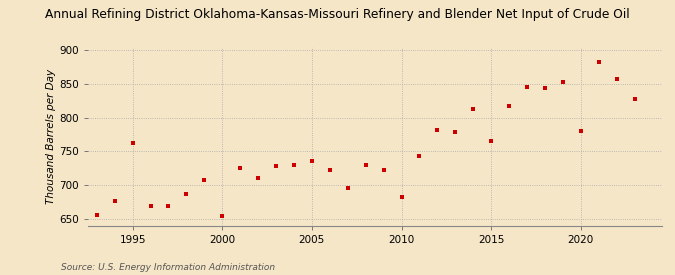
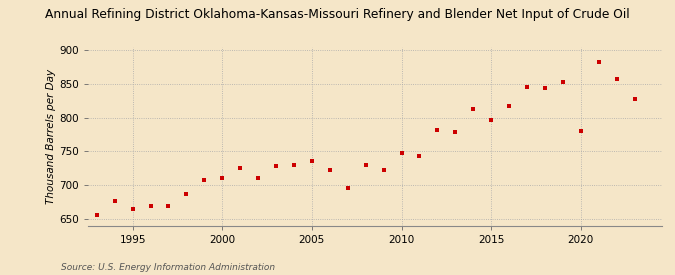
1995: 762 -> 665
2000: 654 -> 711
2010: 682 -> 748
2015: 766 -> 797
